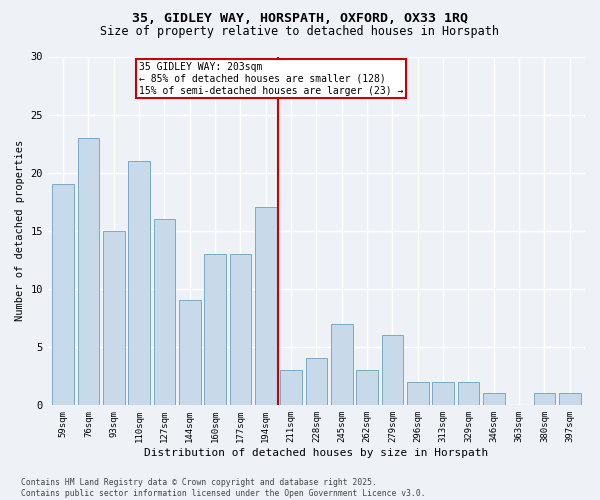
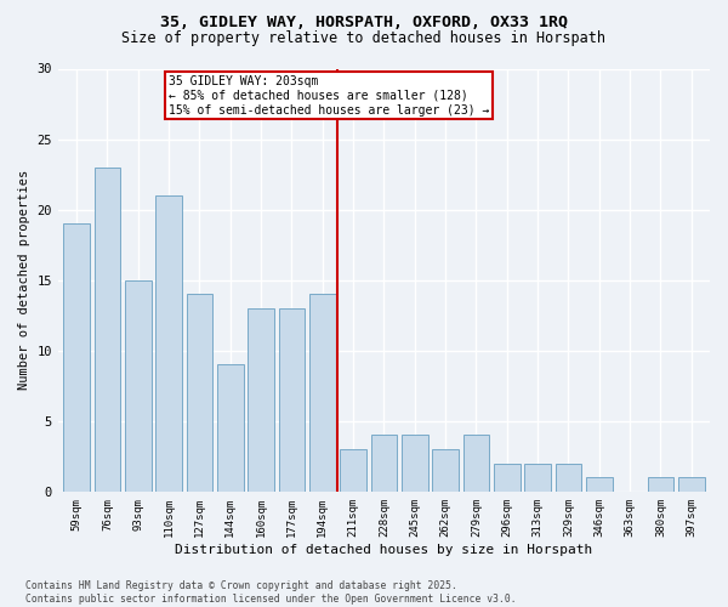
127sqm: 16 -> 14
194sqm: 17 -> 14
245sqm: 7 -> 4
279sqm: 6 -> 4
